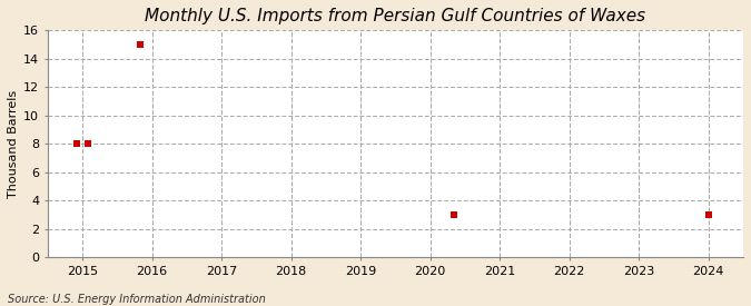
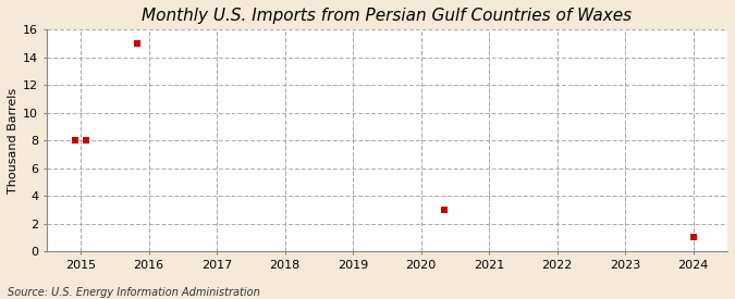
2024: 3 -> 1
